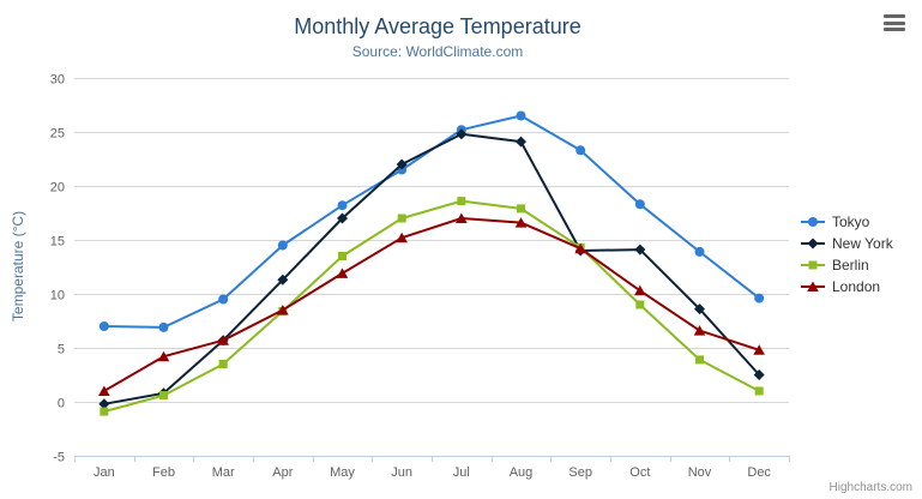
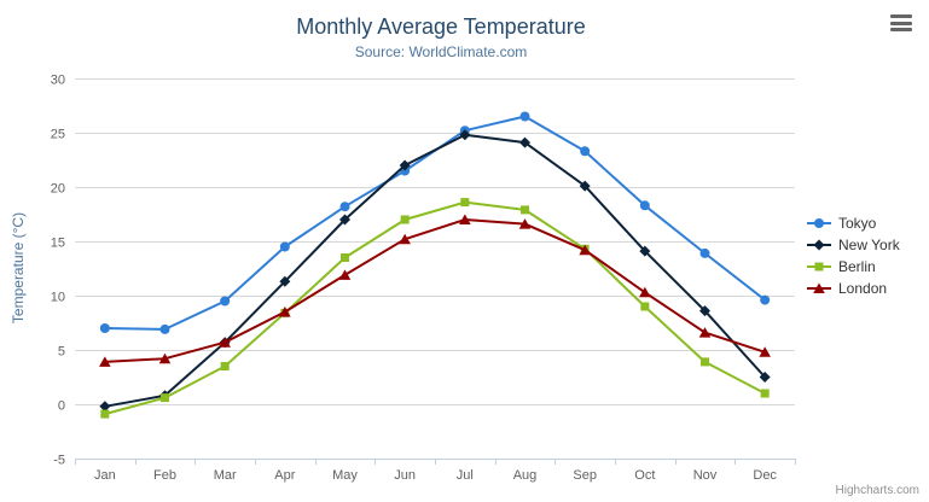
London/Jan: 1 -> 4
New York/Sep: 14 -> 20
